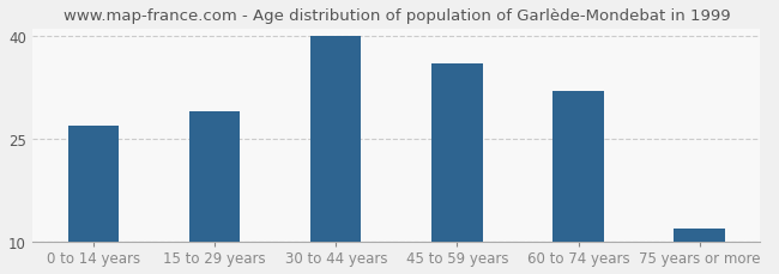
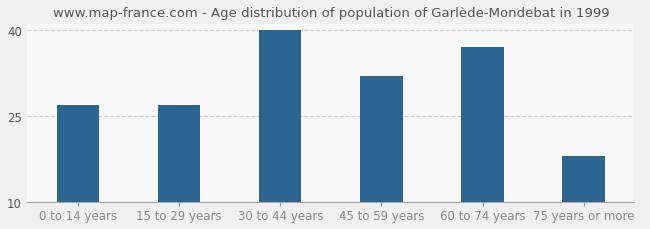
15 to 29 years: 29 -> 27
45 to 59 years: 36 -> 32
60 to 74 years: 32 -> 37
75 years or more: 12 -> 18
